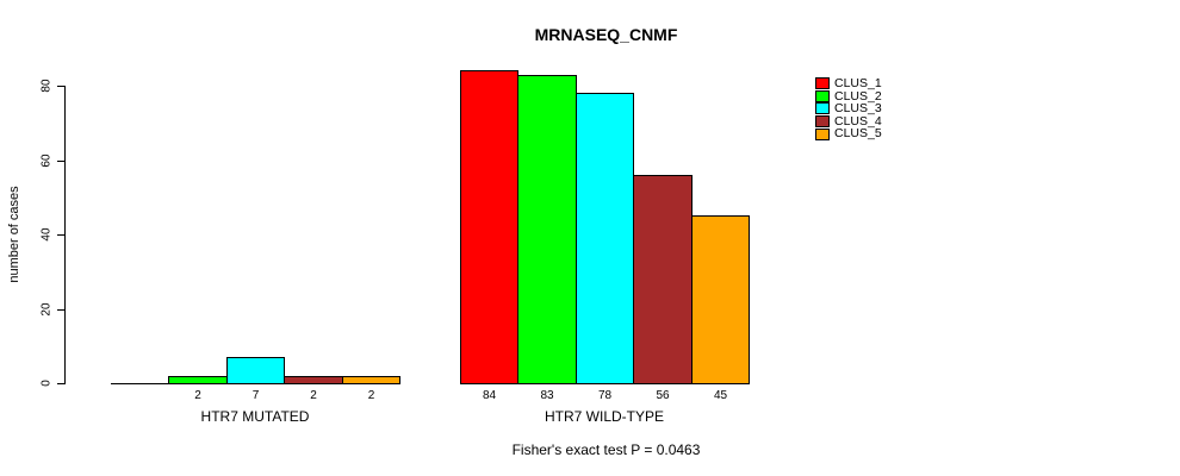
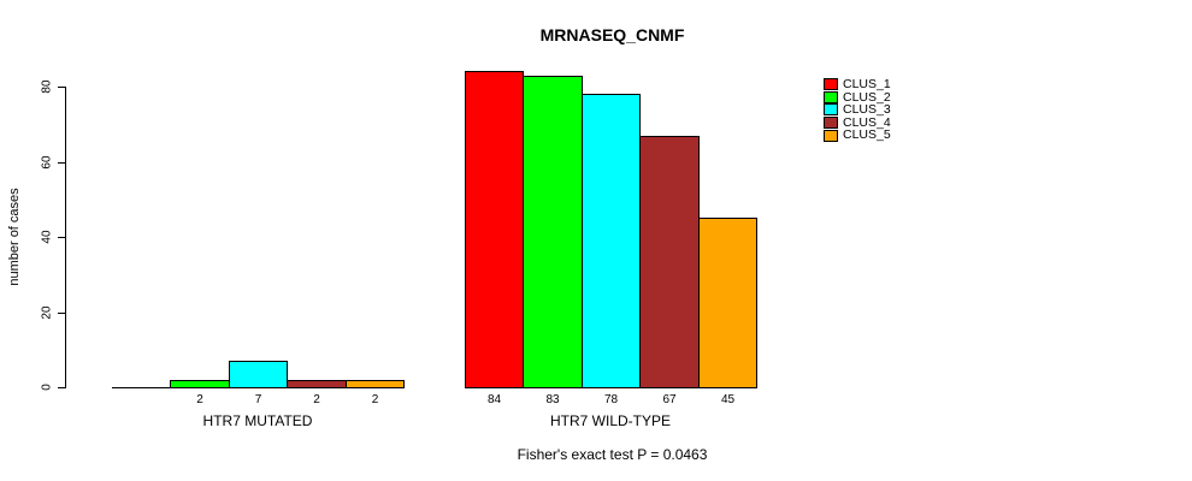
CLUS_4/HTR7 WILD-TYPE: 56 -> 67
